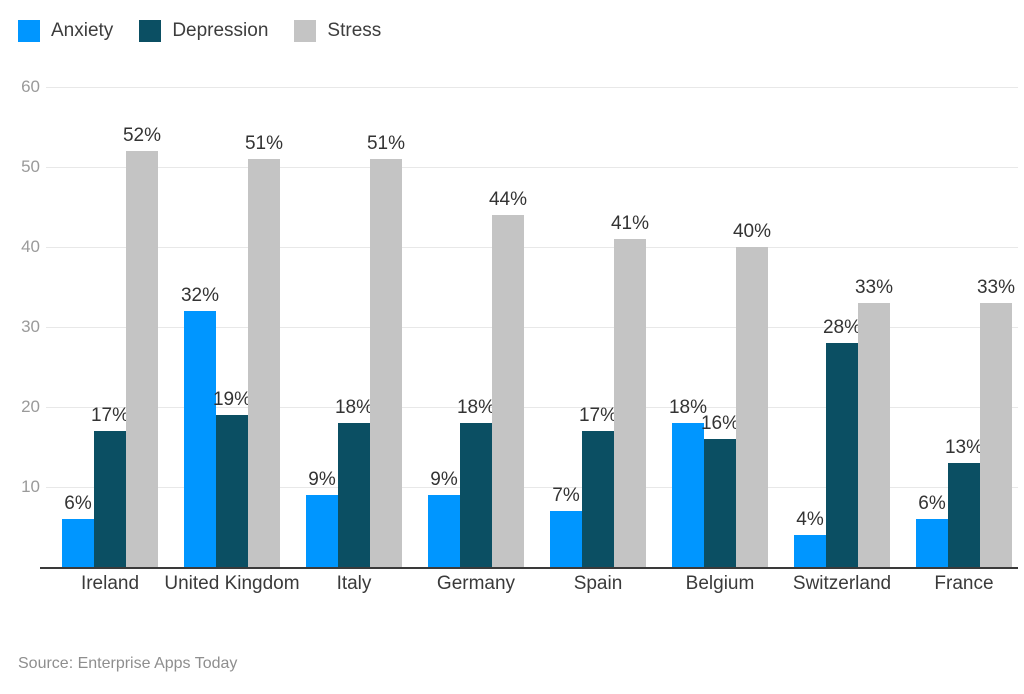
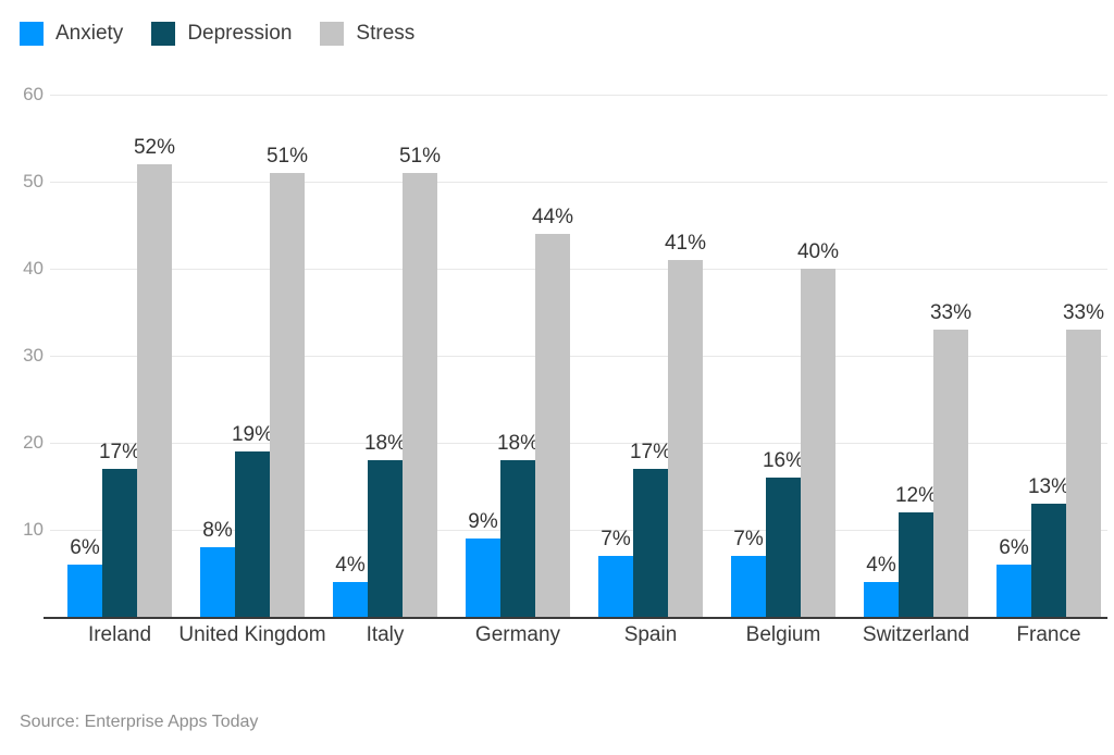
Anxiety/United Kingdom: 32% -> 8%
Anxiety/Italy: 9% -> 4%
Anxiety/Belgium: 18% -> 7%
Depression/Switzerland: 28% -> 12%
